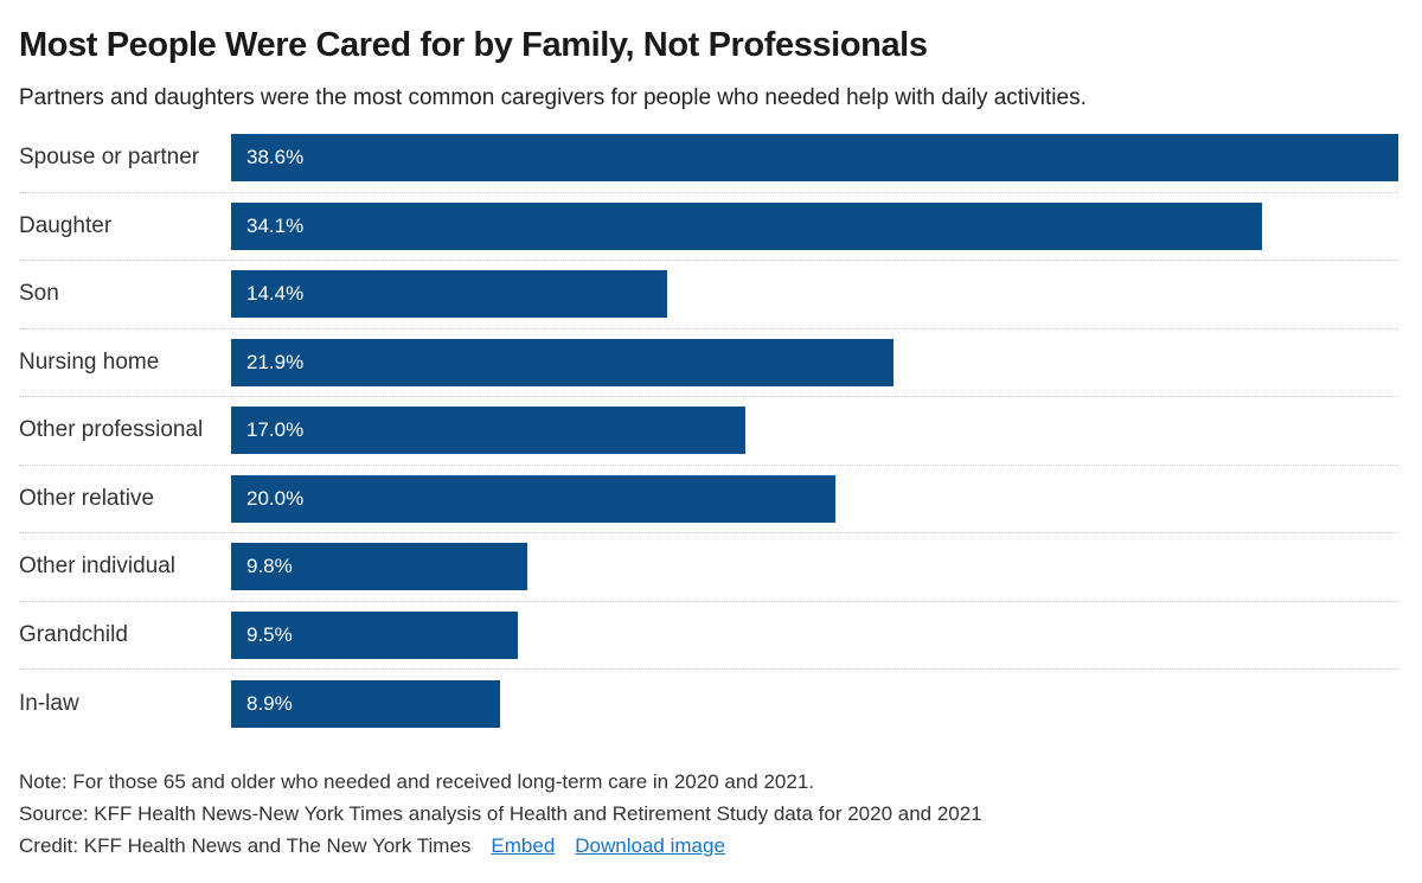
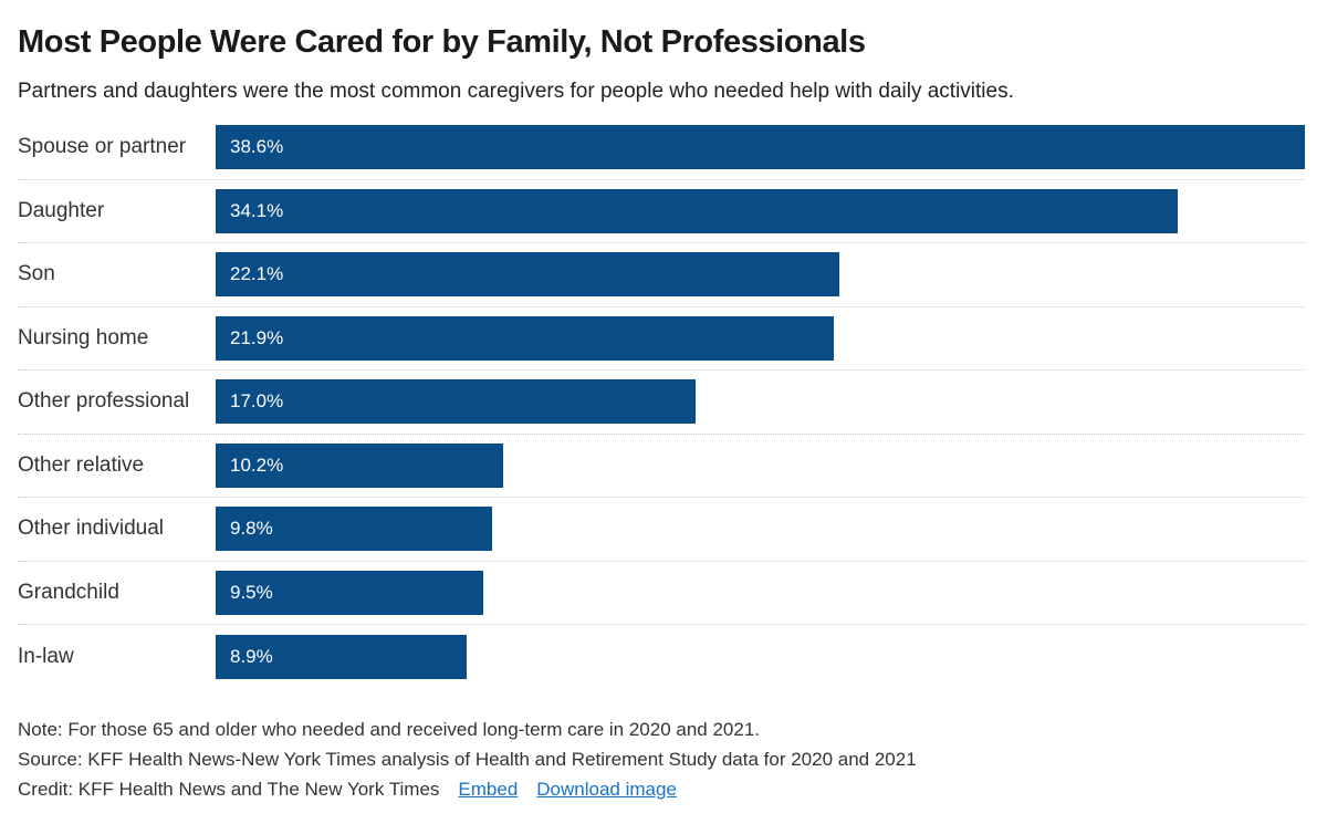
Son: 14.4% -> 22.1%
Other relative: 20.0% -> 10.2%
